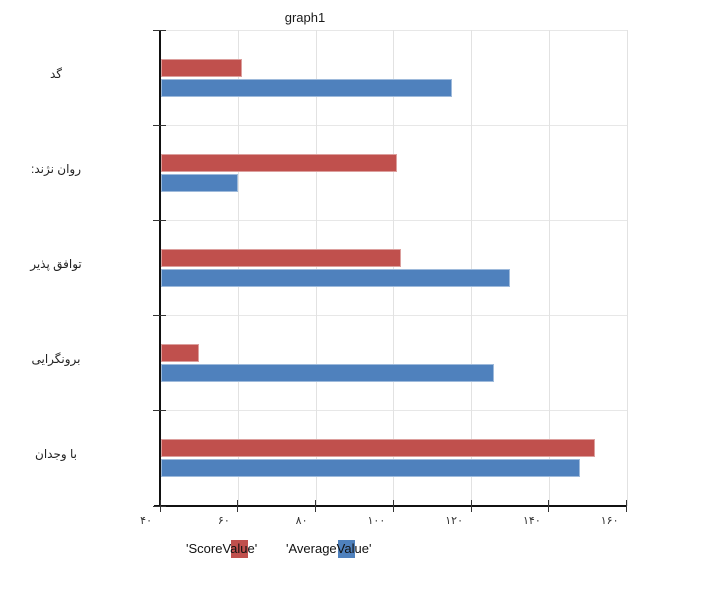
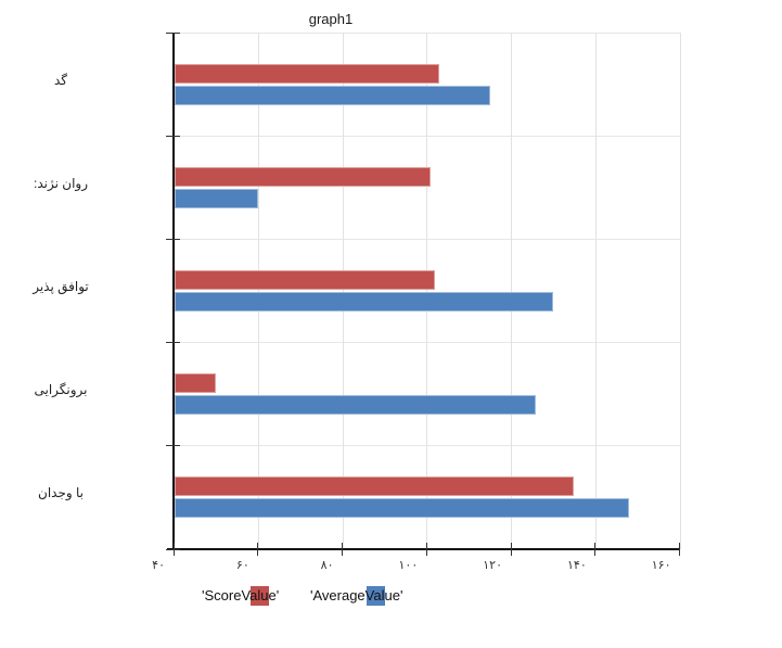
'ScoreValue'/گد: 61 -> 103
'ScoreValue'/با وجدان: 152 -> 135
